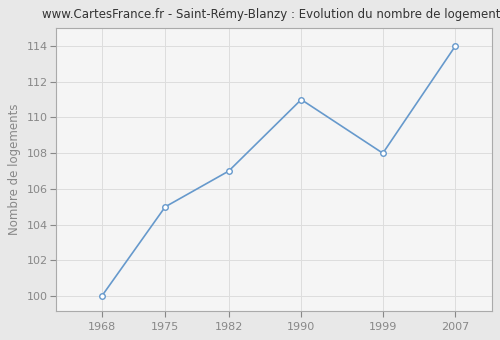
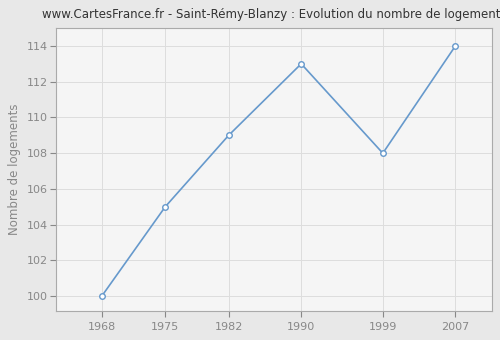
1982: 107 -> 109
1990: 111 -> 113
